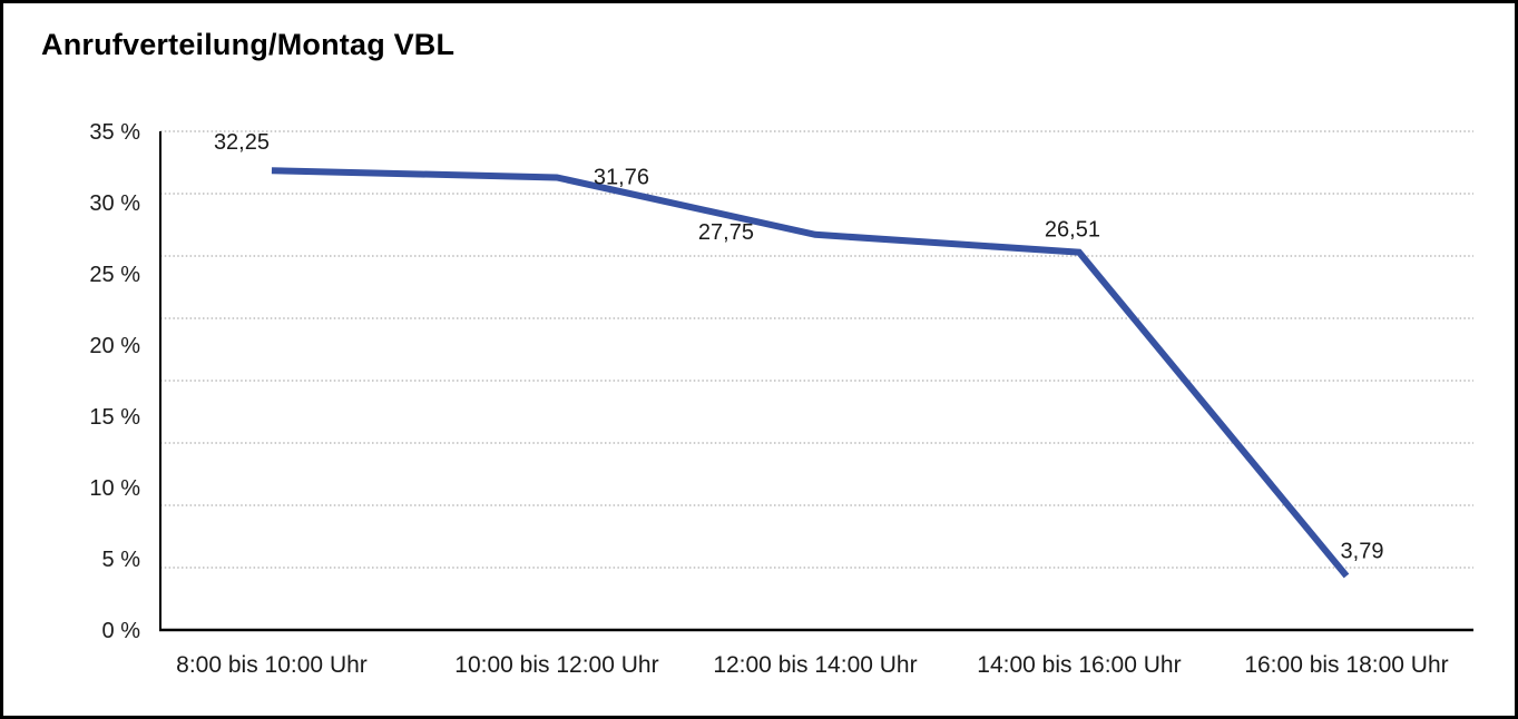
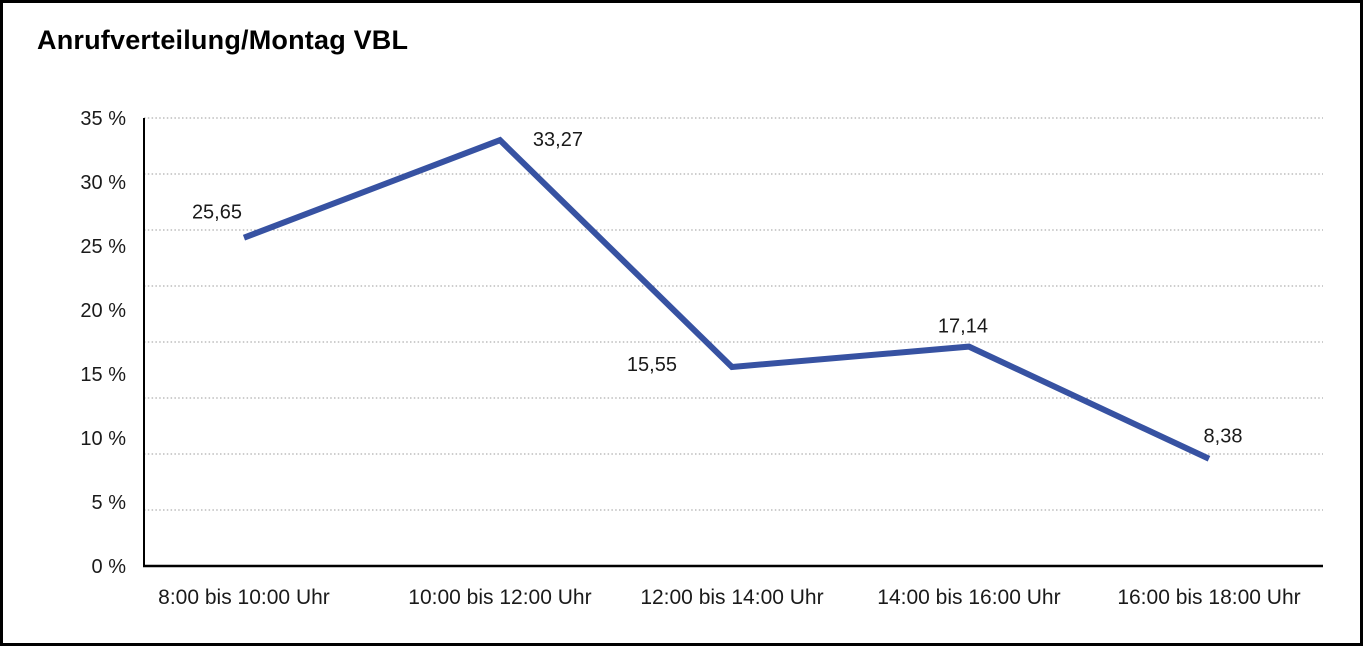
8:00 bis 10:00 Uhr: 32,25 -> 25,65
10:00 bis 12:00 Uhr: 31,76 -> 33,27
12:00 bis 14:00 Uhr: 27,75 -> 15,55
14:00 bis 16:00 Uhr: 26,51 -> 17,14
16:00 bis 18:00 Uhr: 3,79 -> 8,38
